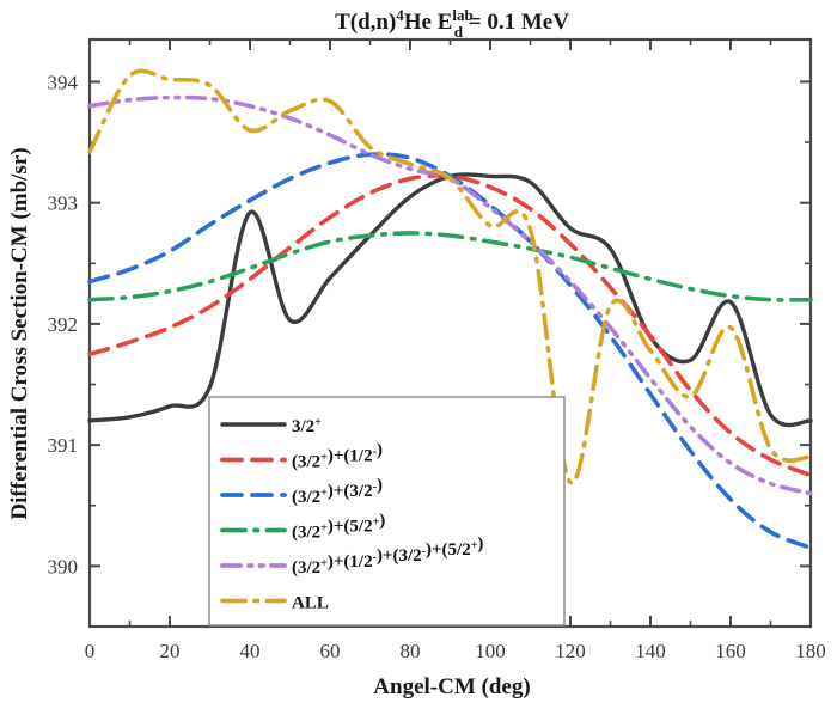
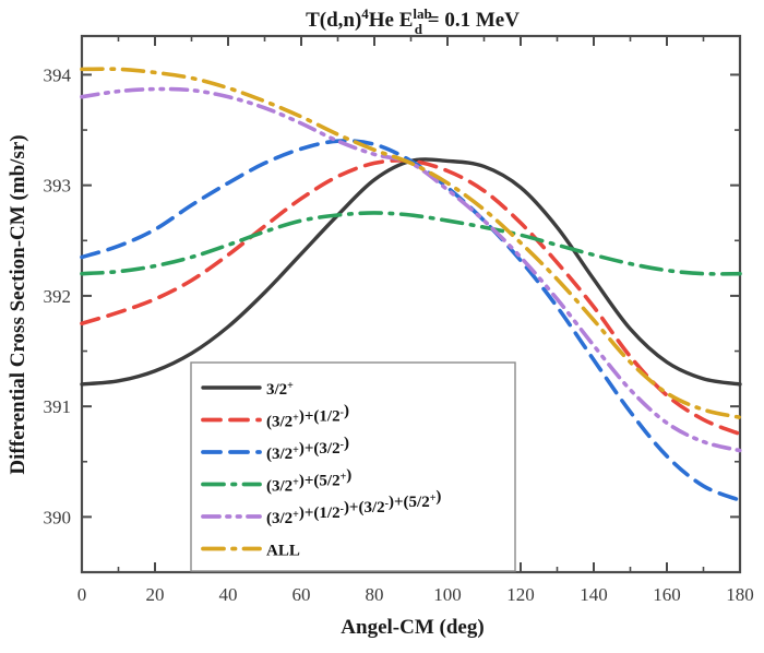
ALL/0: 393.42 -> 394.05
3/2+/40: 392.92 -> 391.72
ALL/40: 393.60 -> 393.88
ALL/60: 393.84 -> 393.62
ALL/100: 392.81 -> 393.02
3/2+/120: 392.79 -> 392.98
ALL/120: 390.69 -> 392.48
3/2+/140: 391.89 -> 392.15
3/2+/160: 392.18 -> 391.40
ALL/160: 391.97 -> 391.12
